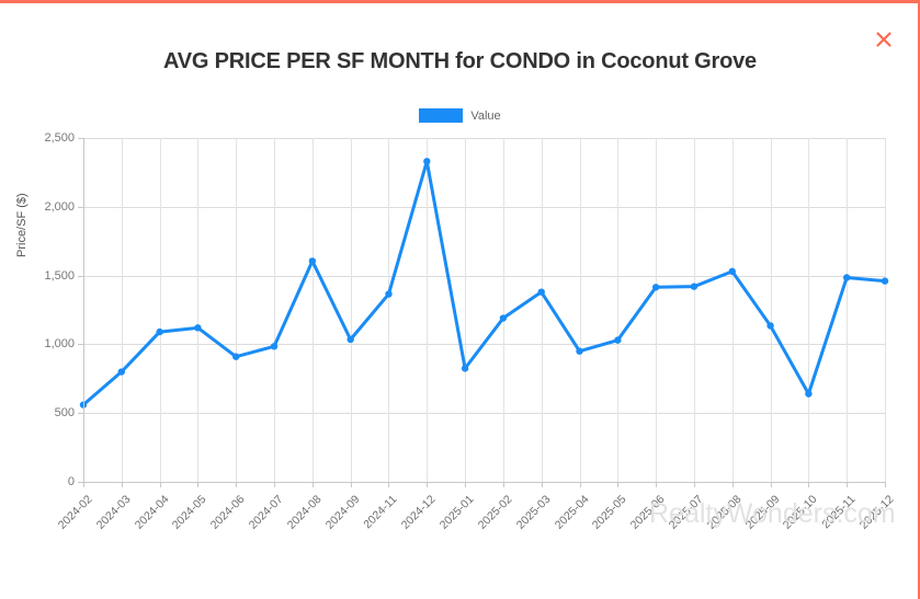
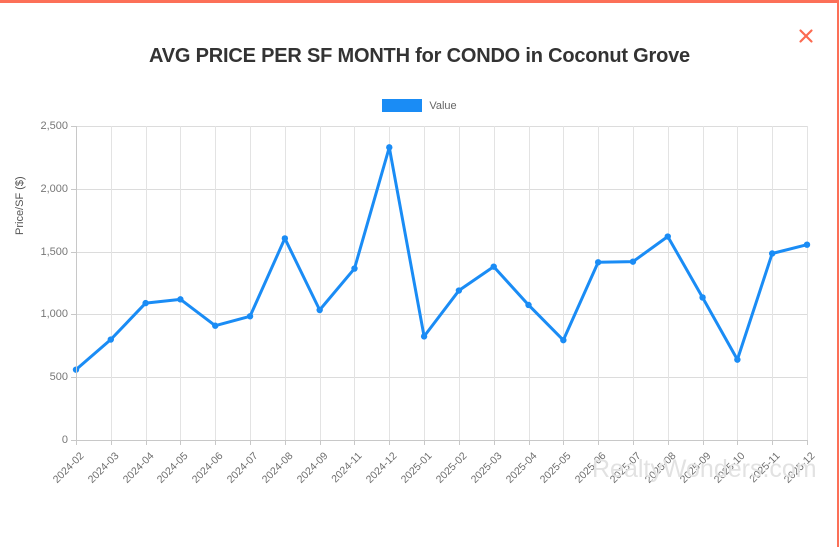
2025-04: 950 -> 1080
2025-05: 1030 -> 800
2025-08: 1530 -> 1620
2025-12: 1460 -> 1560
